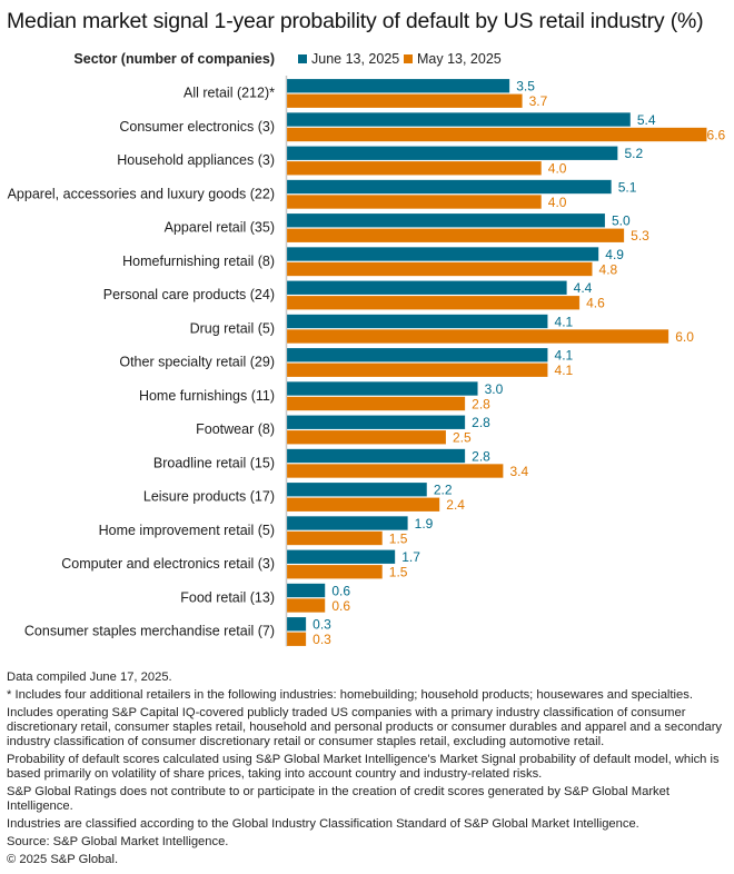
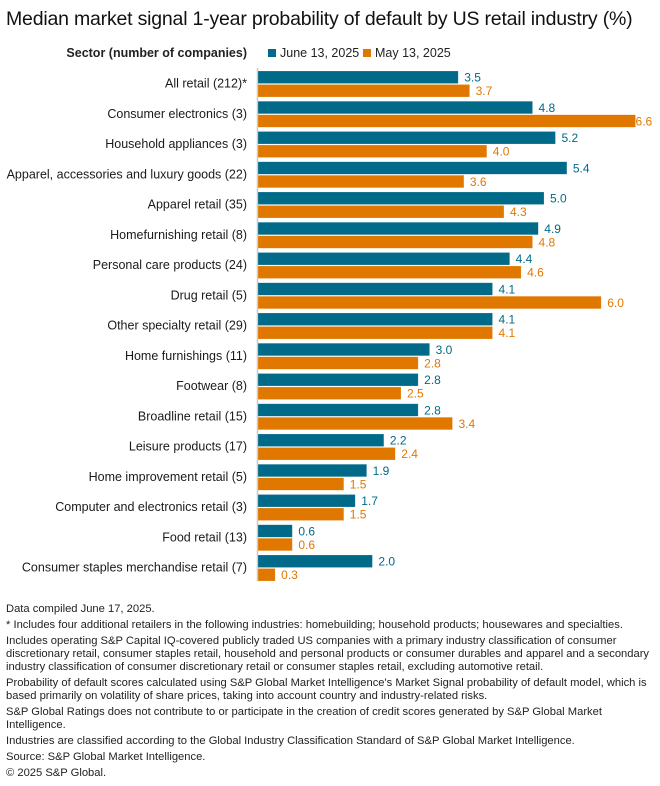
June 13, 2025/Consumer electronics (3): 5.4 -> 4.8
June 13, 2025/Apparel, accessories and luxury goods (22): 5.1 -> 5.4
May 13, 2025/Apparel, accessories and luxury goods (22): 4.0 -> 3.6
May 13, 2025/Apparel retail (35): 5.3 -> 4.3
June 13, 2025/Consumer staples merchandise retail (7): 0.3 -> 2.0
